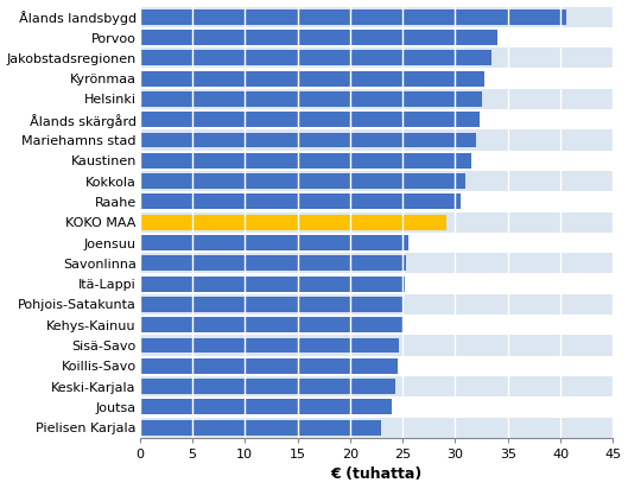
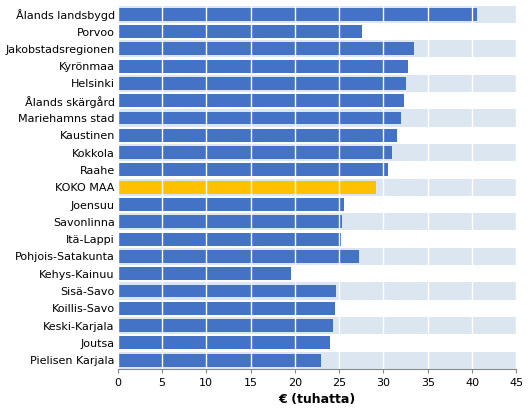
Porvoo: 34.0 -> 27.6
Pohjois-Satakunta: 25.1 -> 27.2
Kehys-Kainuu: 25.0 -> 19.6
